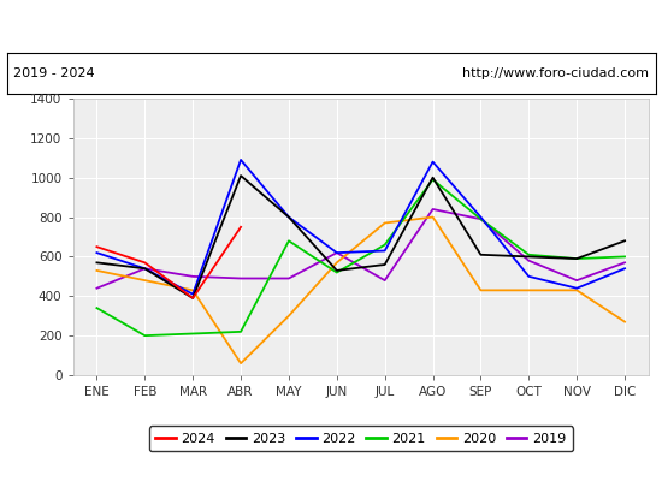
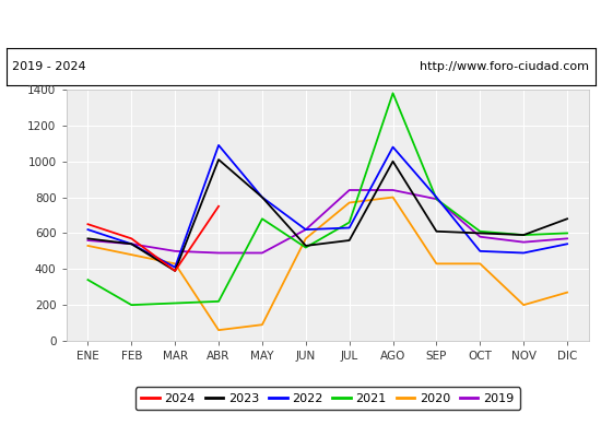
2019/ENE: 440 -> 560
2020/MAY: 300 -> 90
2019/JUL: 480 -> 840
2021/AGO: 990 -> 1380
2022/NOV: 440 -> 490
2020/NOV: 430 -> 200
2019/NOV: 480 -> 550
